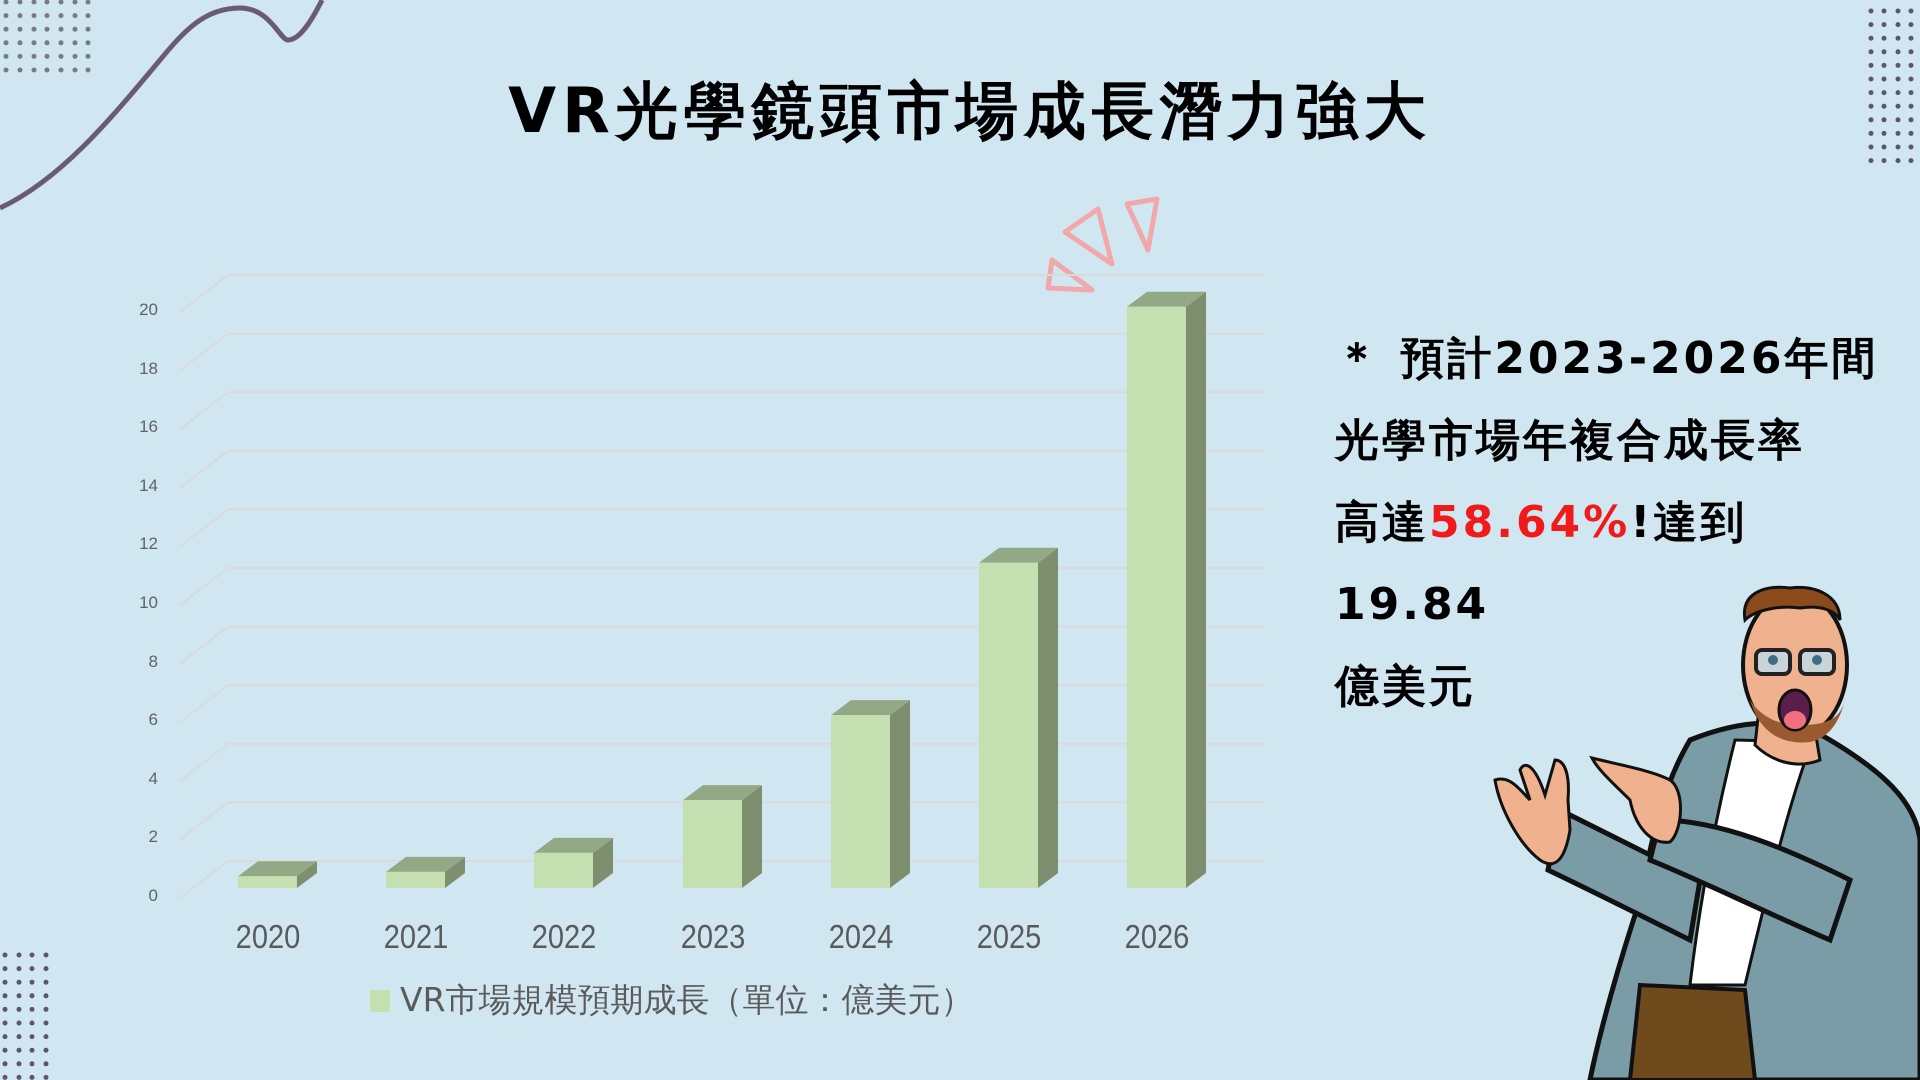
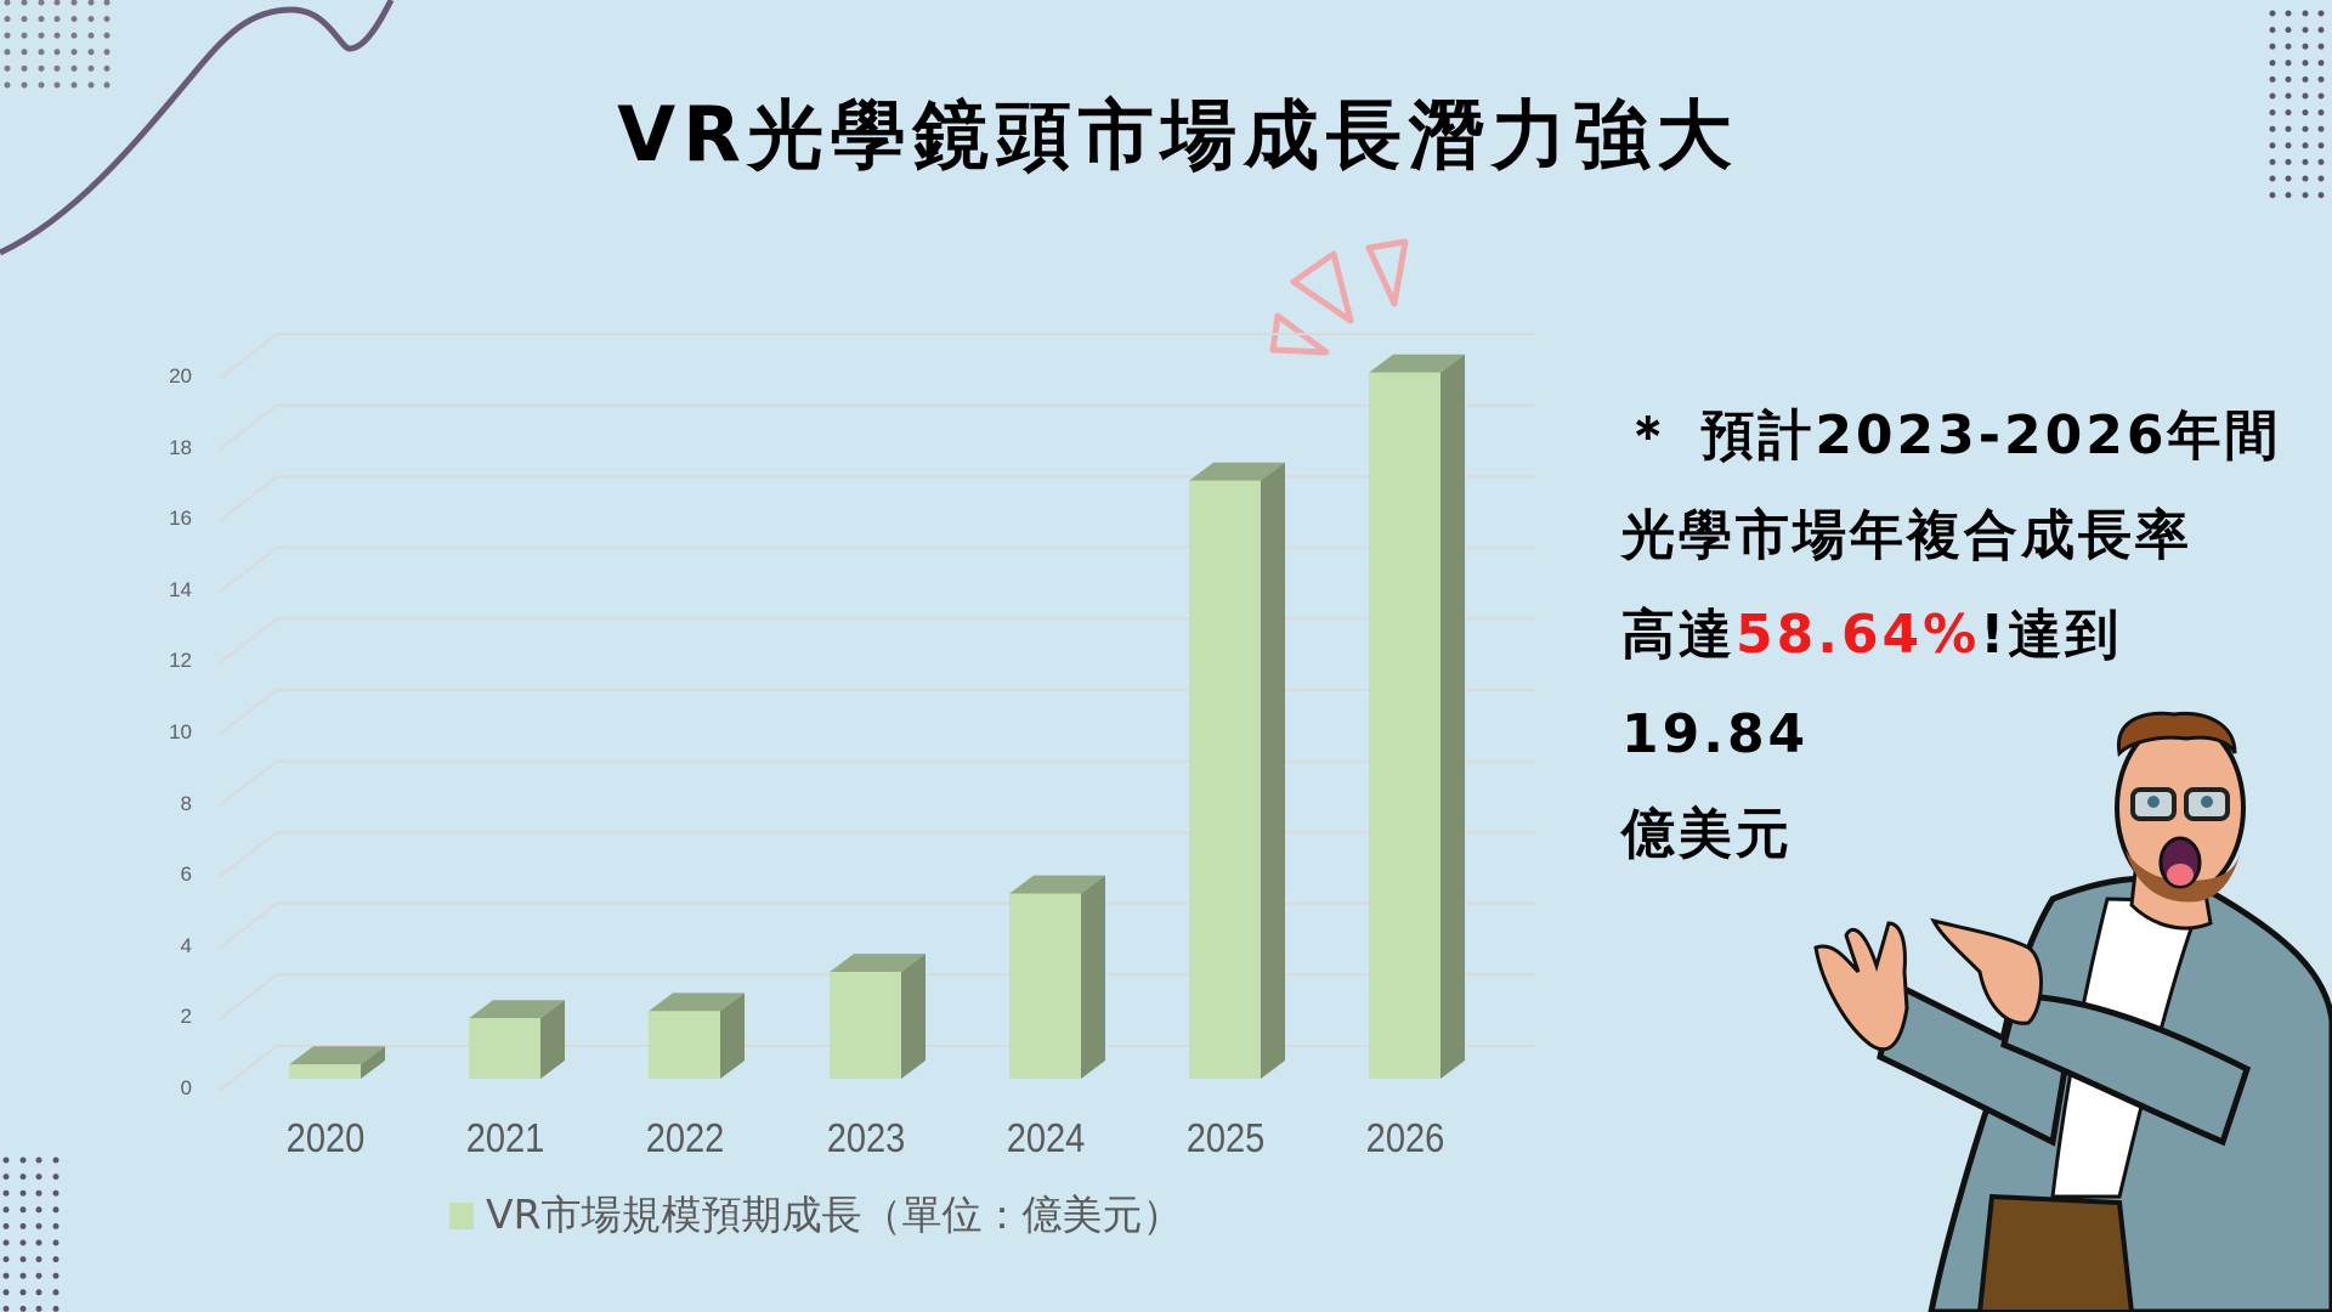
2021: 0.6 -> 1.7
2022: 1.2 -> 1.9
2024: 5.9 -> 5.2
2025: 11.1 -> 16.8
